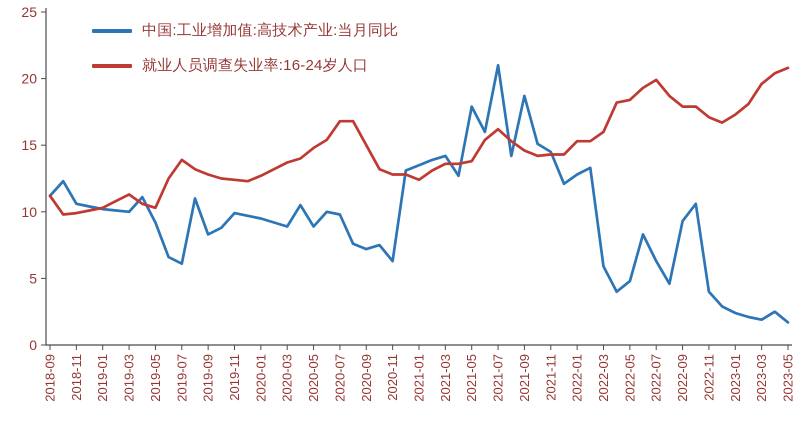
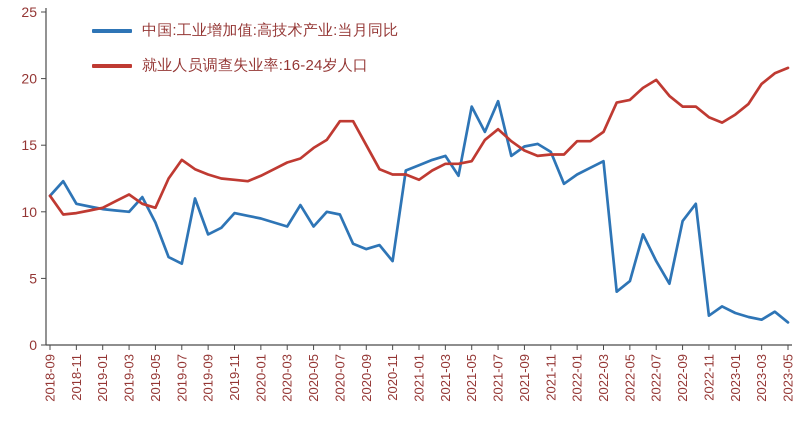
中国:工业增加值:高技术产业:当月同比/2021-07: 21.0 -> 18.3
中国:工业增加值:高技术产业:当月同比/2021-09: 18.7 -> 14.9
中国:工业增加值:高技术产业:当月同比/2022-03: 5.9 -> 13.8
中国:工业增加值:高技术产业:当月同比/2022-11: 4.0 -> 2.2
